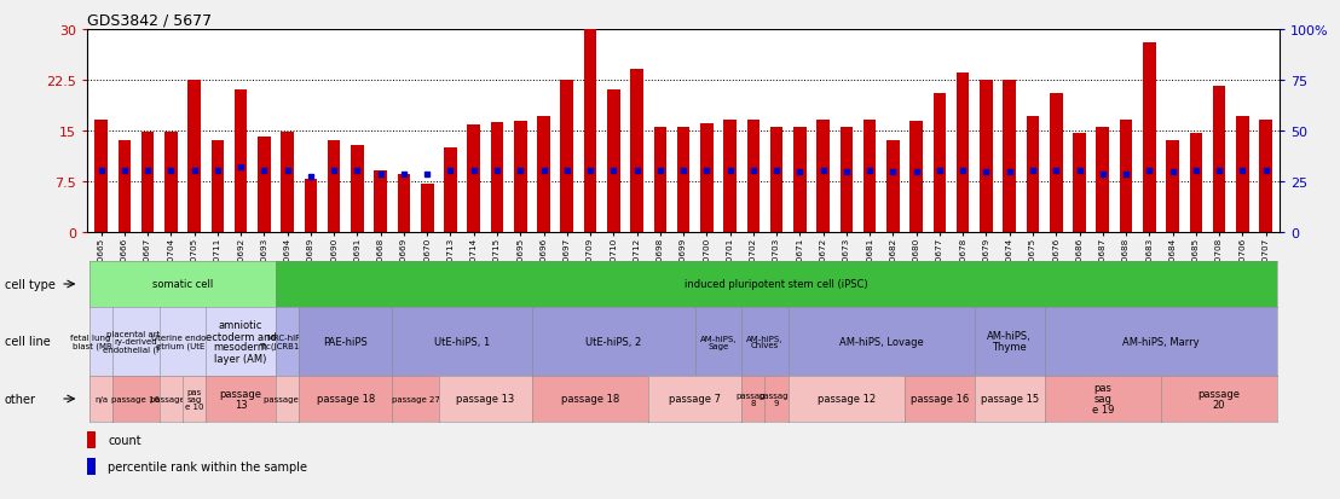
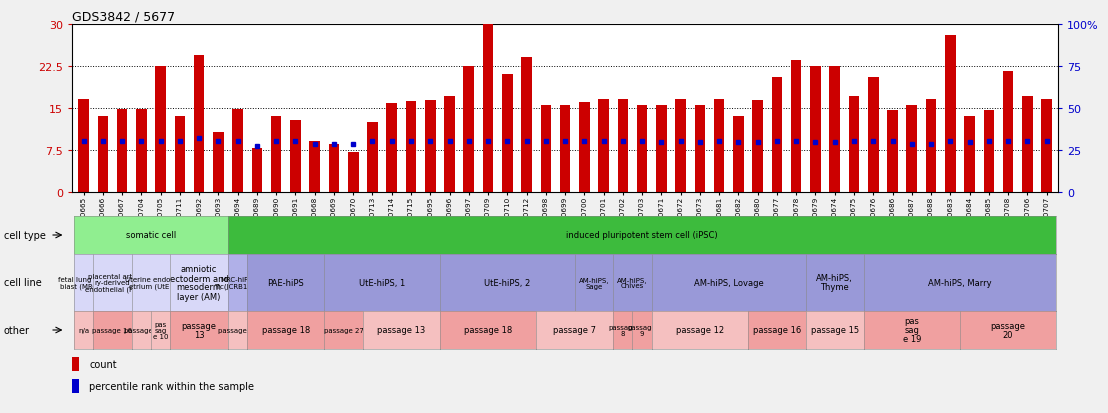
GSM520692: 21.0 -> 24.4
GSM520693: 14.0 -> 10.6
